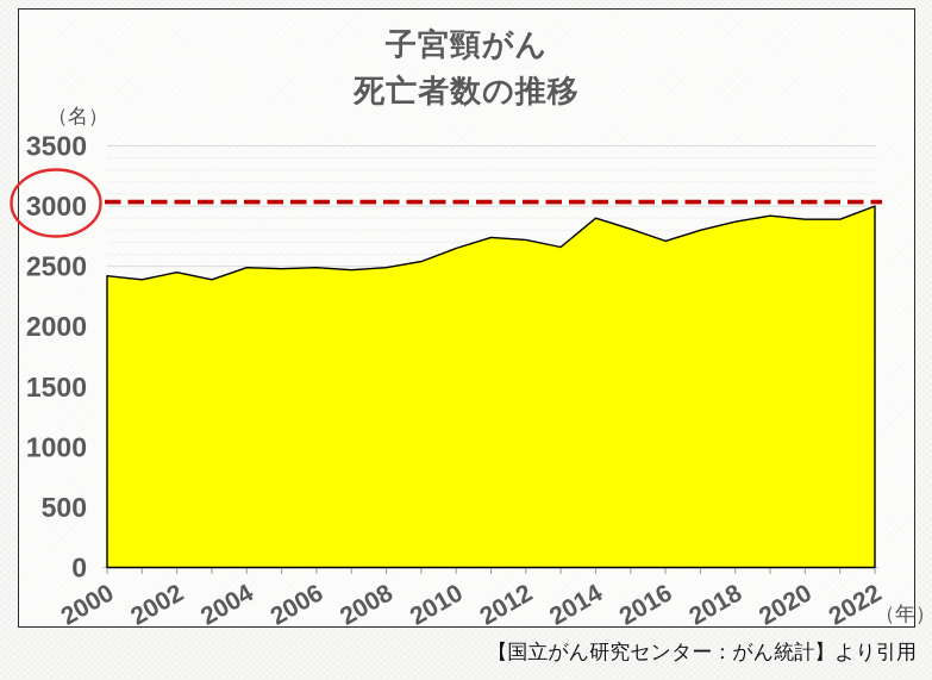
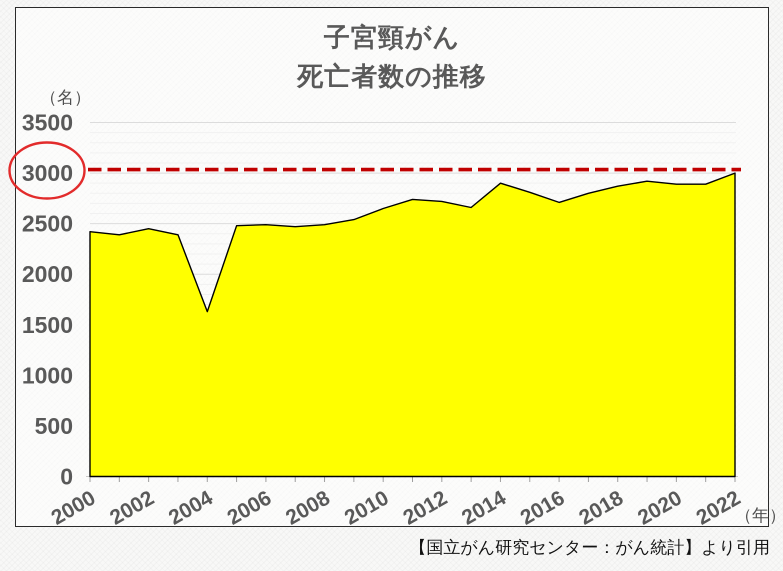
2004: 2490 -> 1630
